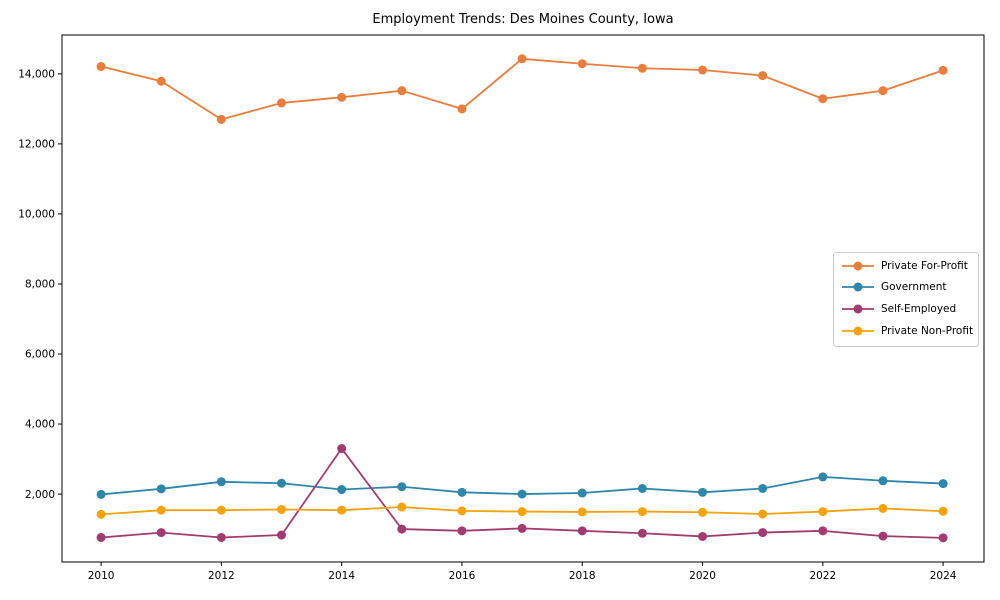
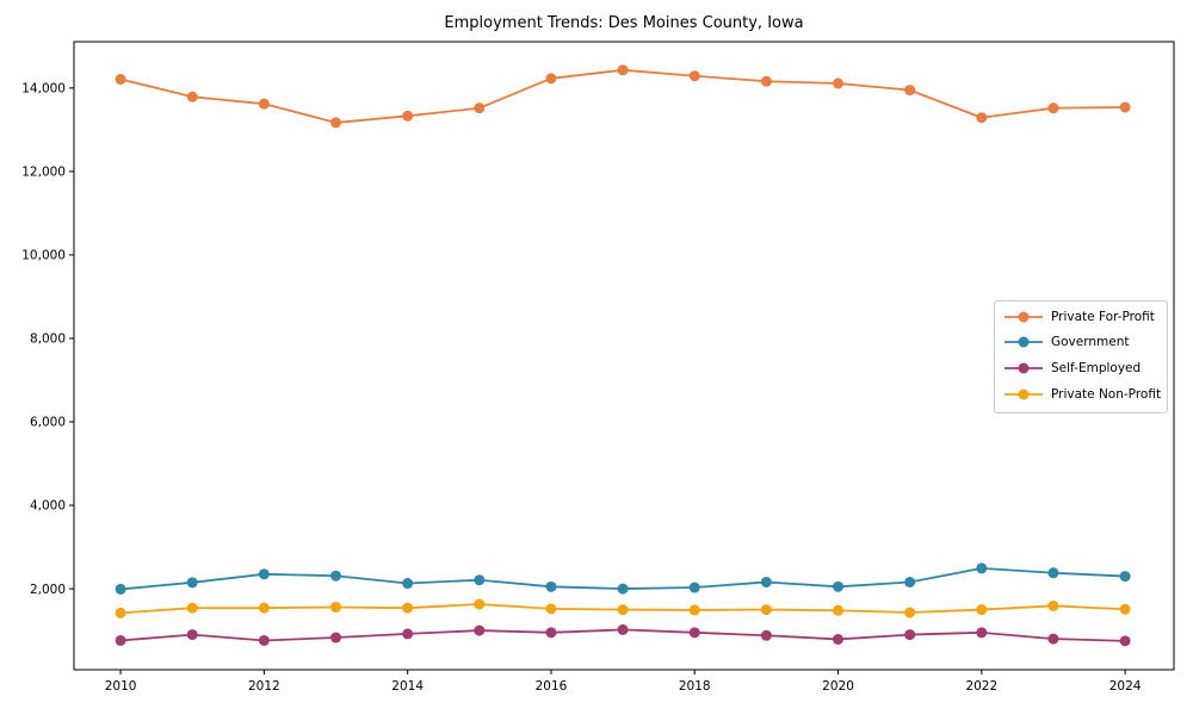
Private For-Profit/2012: 12700 -> 13600
Self-Employed/2014: 3300 -> 900
Private For-Profit/2016: 13000 -> 14200
Private For-Profit/2024: 14100 -> 13500
